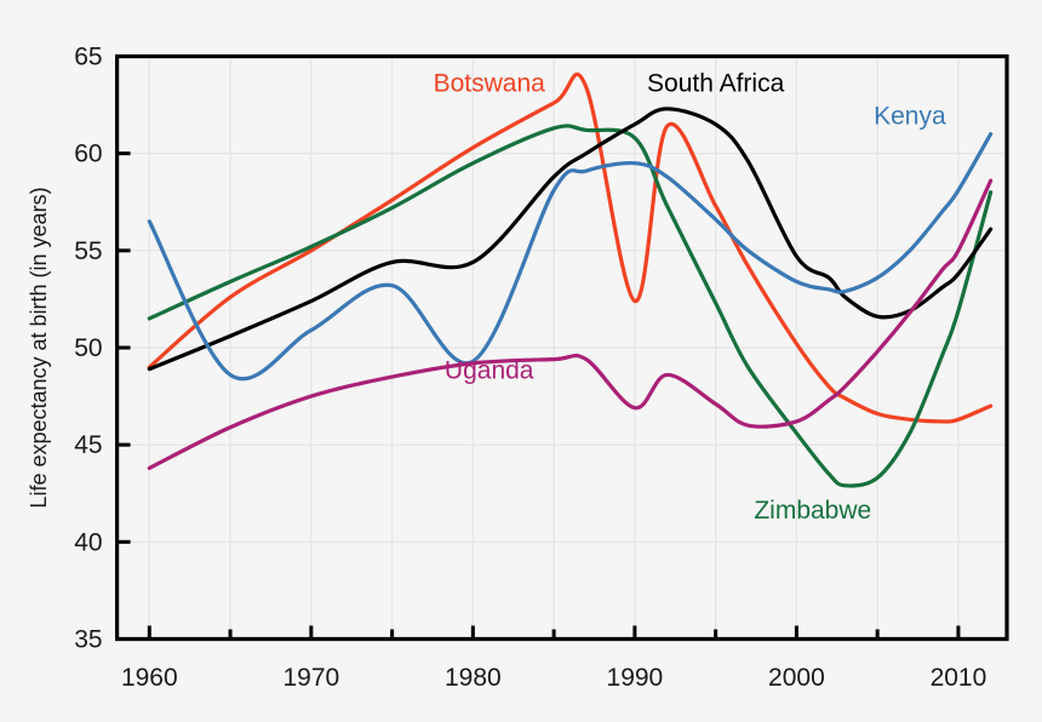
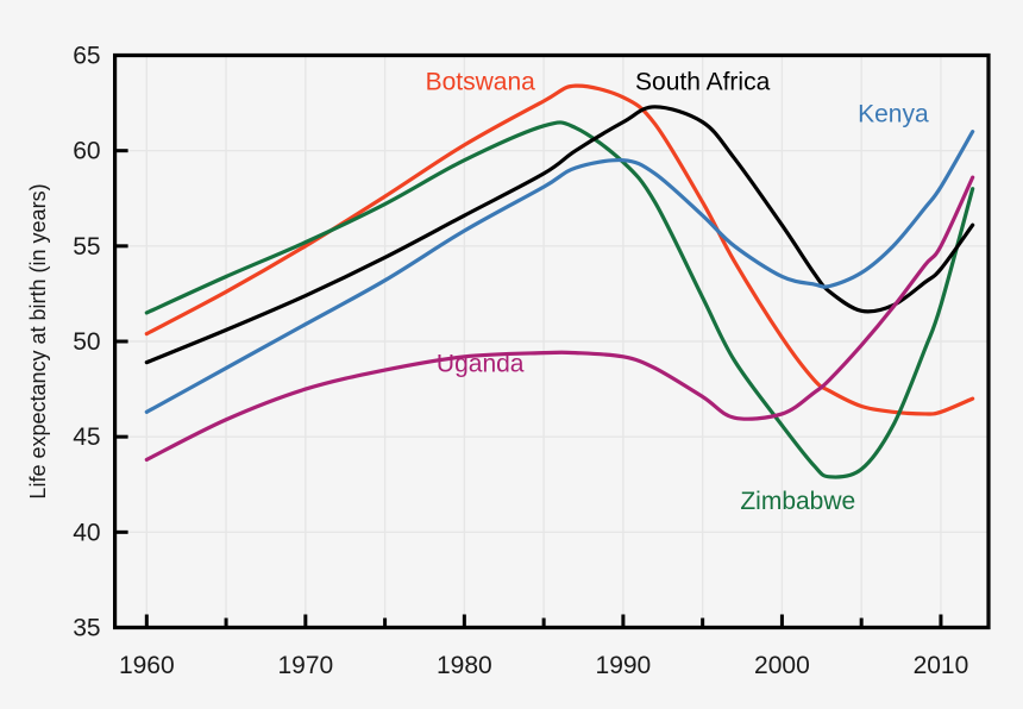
Botswana/1960: 49.0 -> 50.4
Kenya/1960: 56.5 -> 46.3
South Africa/1980: 54.4 -> 56.6
Kenya/1980: 49.3 -> 55.8
Botswana/1990: 52.4 -> 62.8
Zimbabwe/1990: 60.8 -> 59.4
Uganda/1990: 46.9 -> 49.2
South Africa/2000: 54.7 -> 56.1
